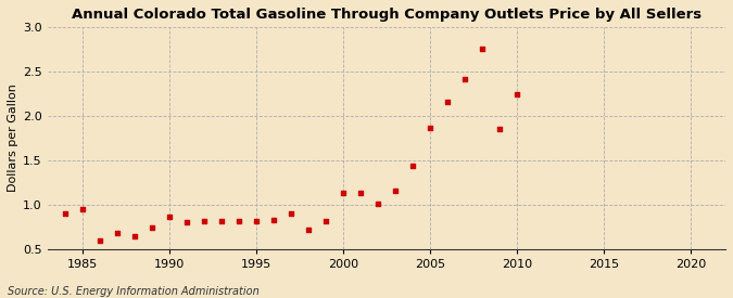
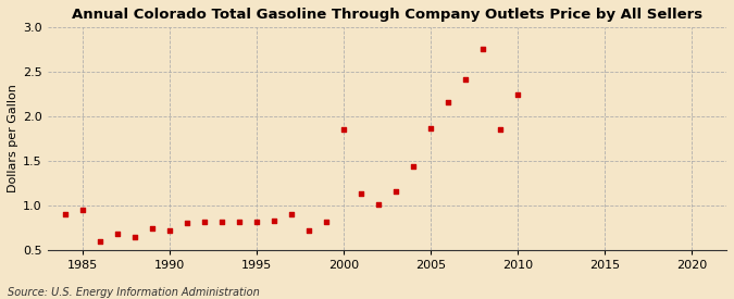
1990: 0.86 -> 0.72
2000: 1.13 -> 1.86
